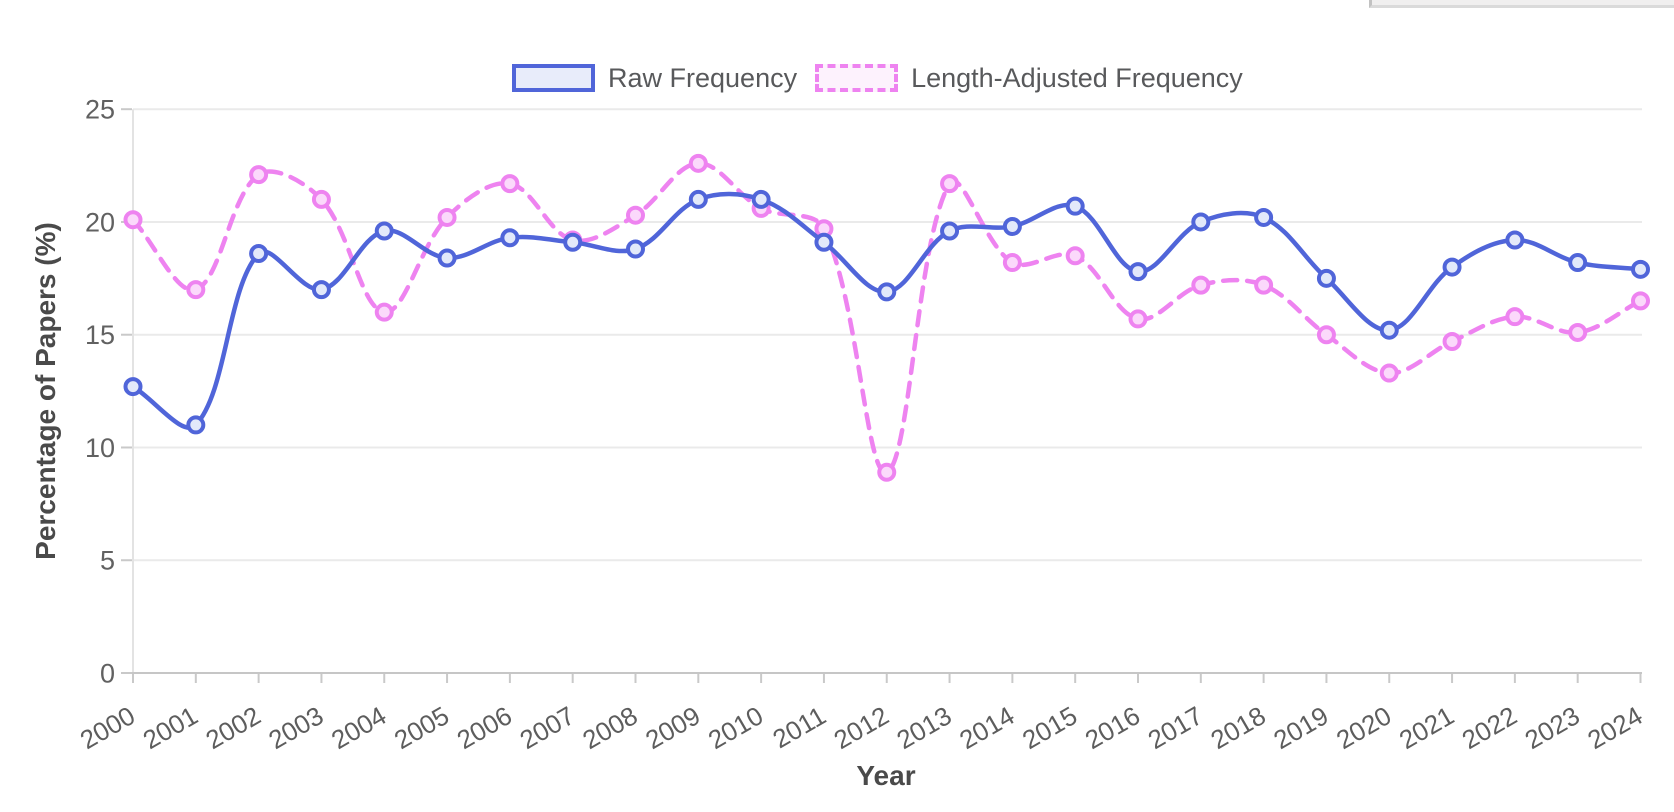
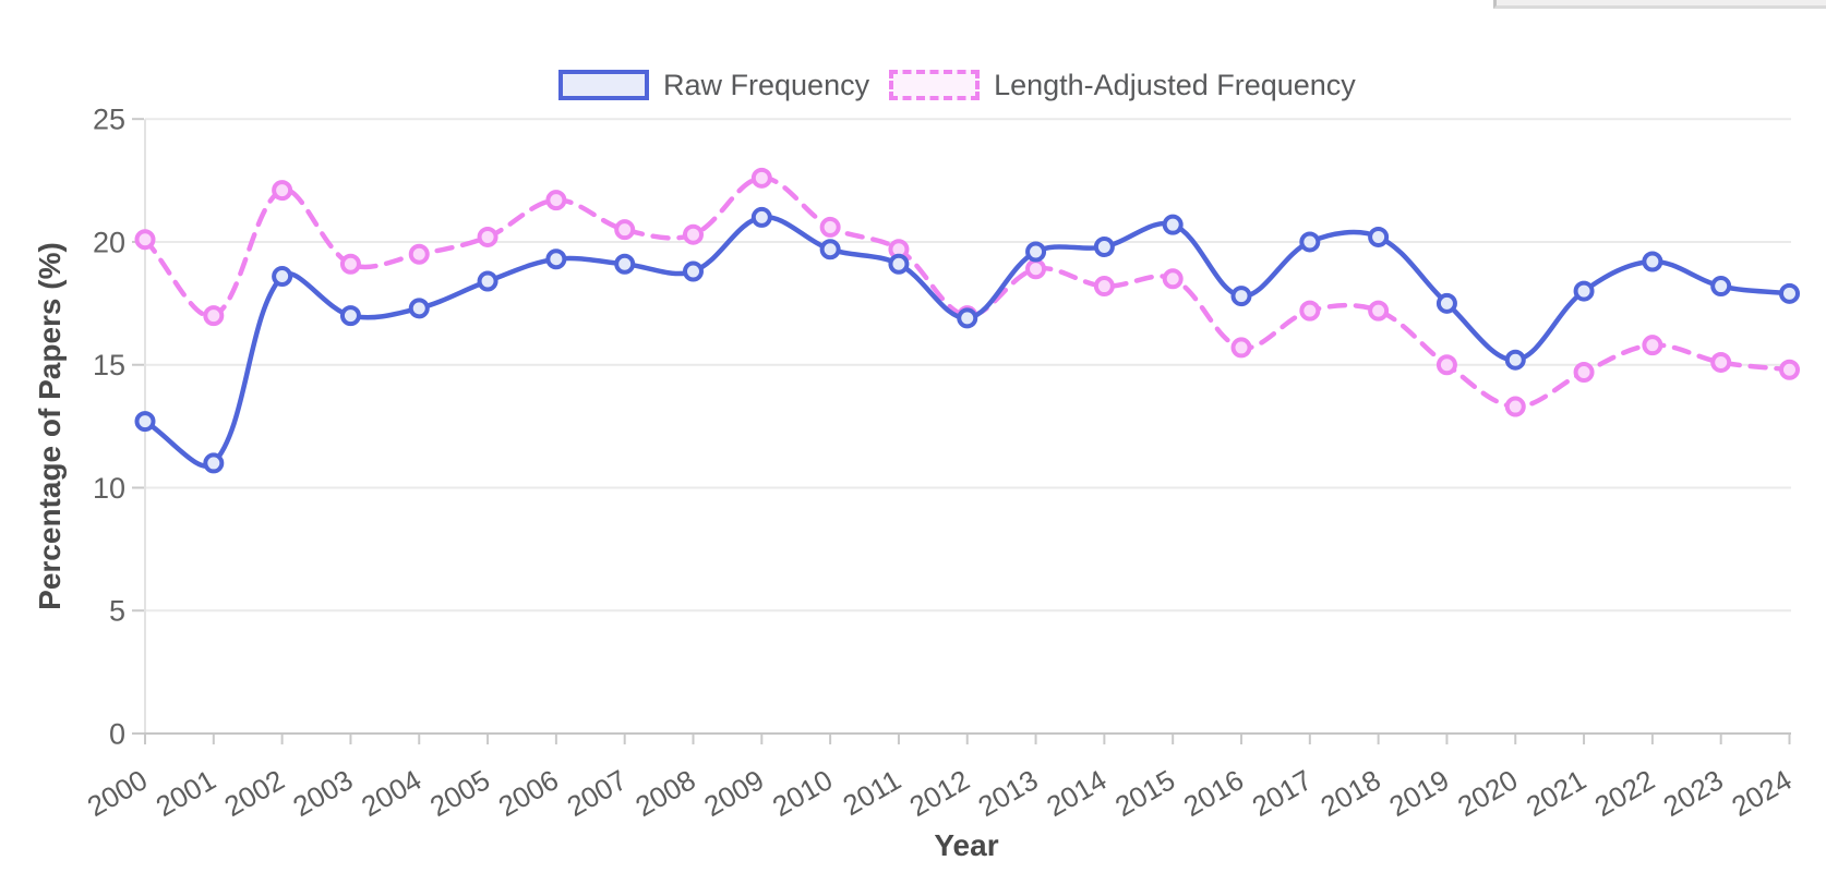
Length-Adjusted Frequency/2003: 21.0 -> 19.1
Raw Frequency/2004: 19.6 -> 17.3
Length-Adjusted Frequency/2004: 16.0 -> 19.5
Length-Adjusted Frequency/2007: 19.2 -> 20.5
Raw Frequency/2010: 21.0 -> 19.7
Length-Adjusted Frequency/2012: 8.9 -> 17.0
Length-Adjusted Frequency/2013: 21.7 -> 18.9
Length-Adjusted Frequency/2024: 16.5 -> 14.8
